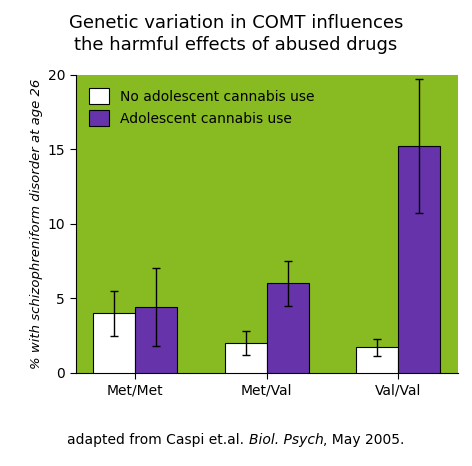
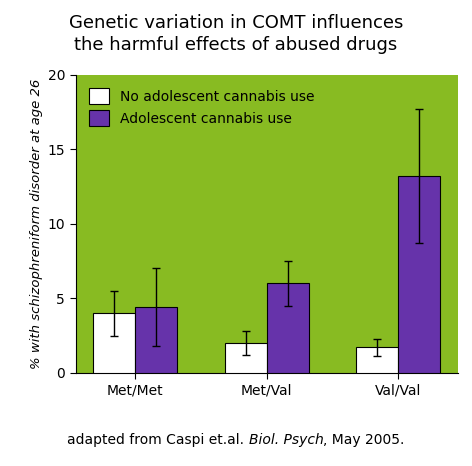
Adolescent cannabis use/Val/Val: 15.2 -> 13.2
